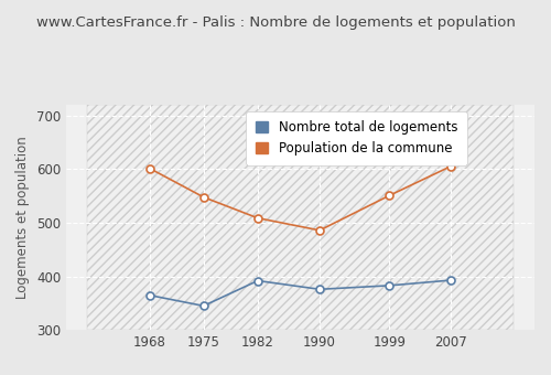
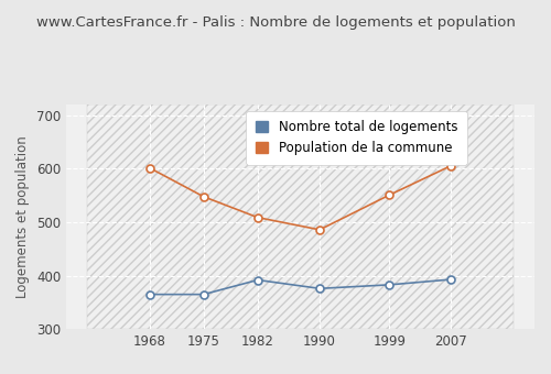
Nombre total de logements/1975: 345 -> 365
